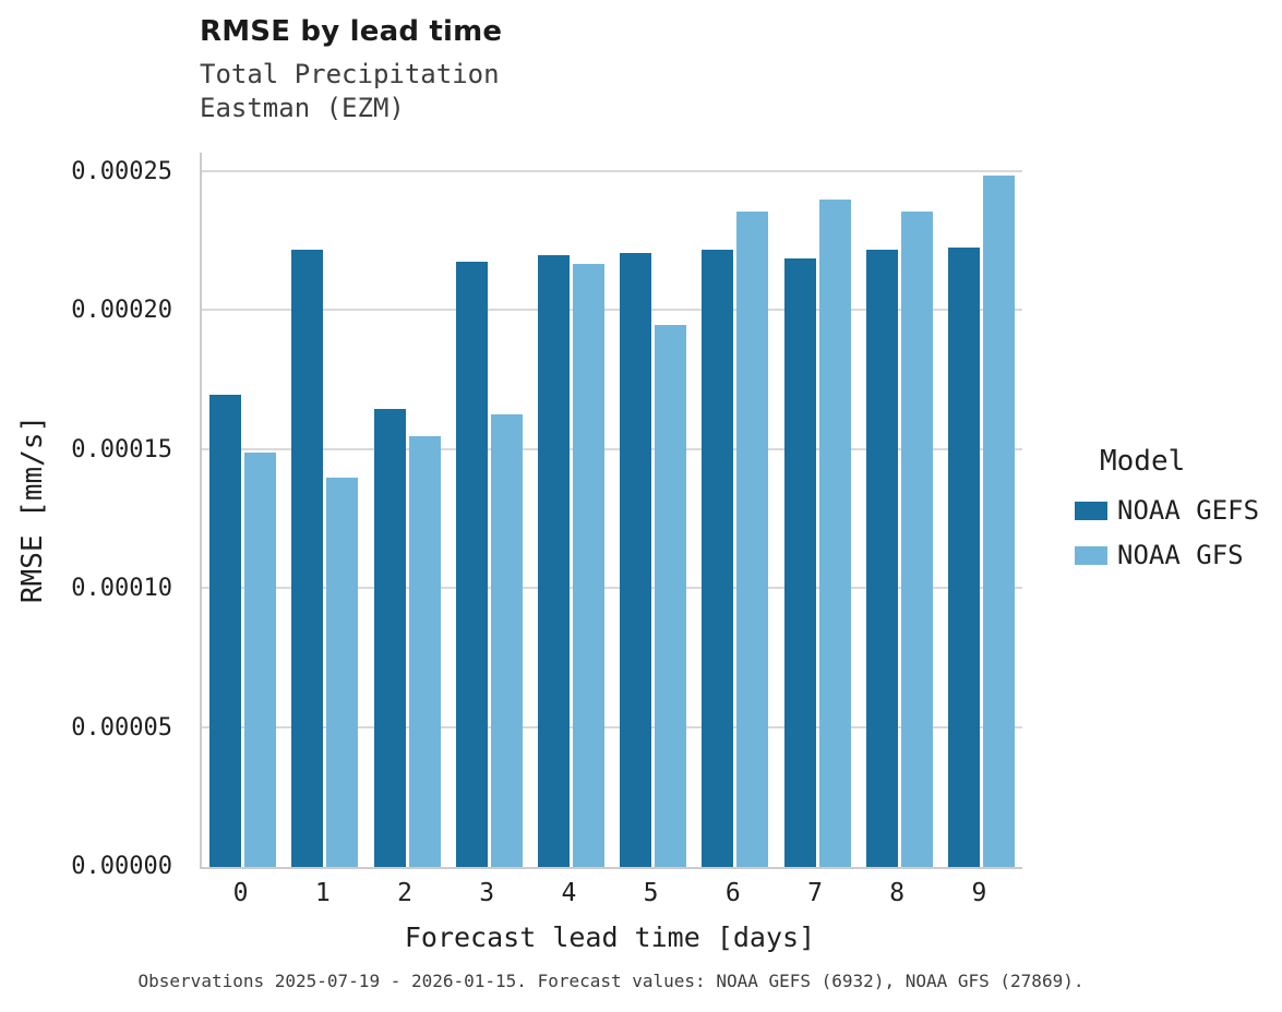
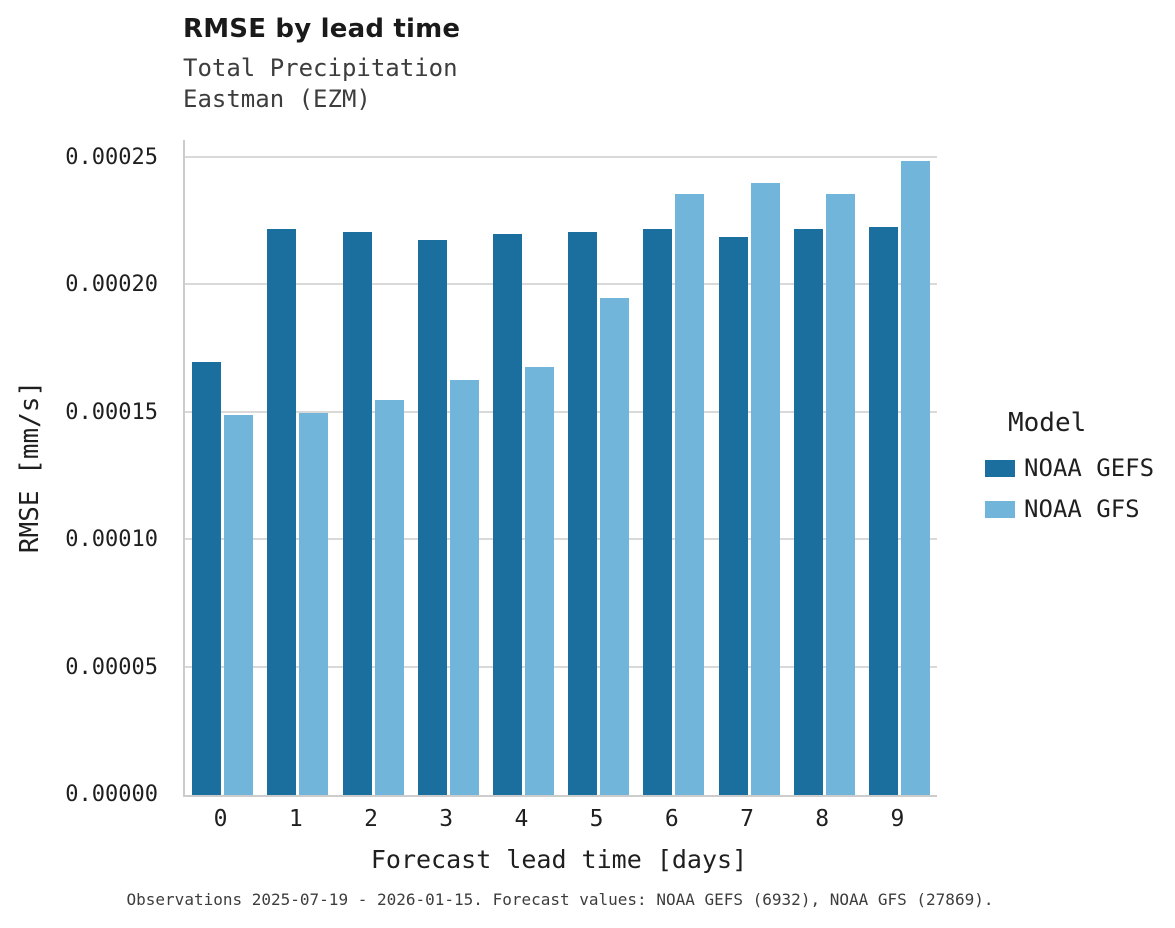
NOAA GFS/1: 0.000140 -> 0.000150
NOAA GEFS/2: 0.000165 -> 0.000221
NOAA GFS/4: 0.000217 -> 0.000168
